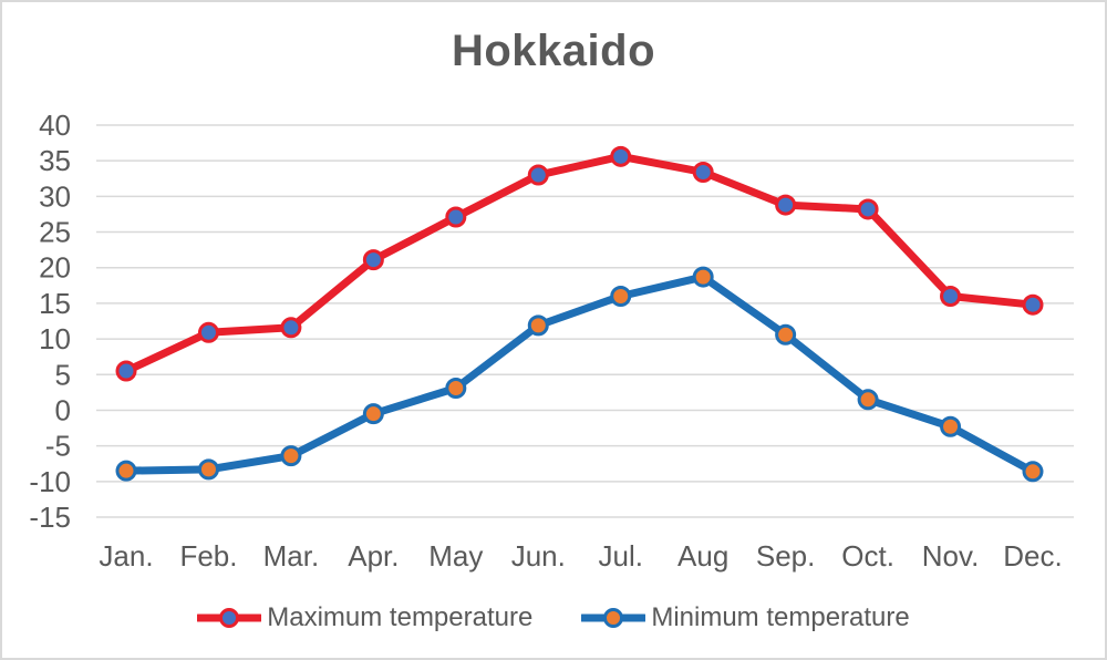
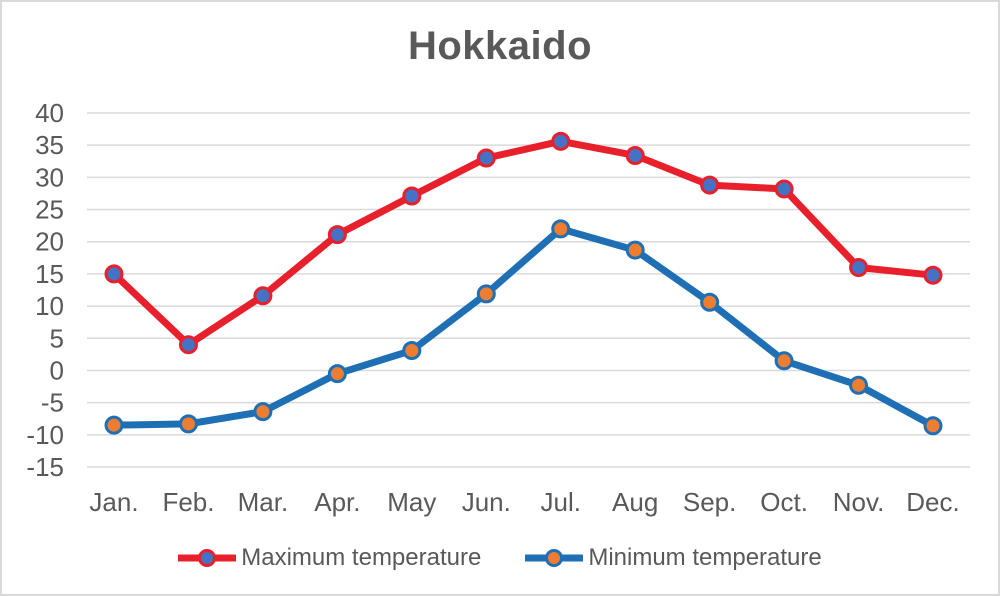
Maximum temperature/Jan.: 6 -> 15
Maximum temperature/Feb.: 11 -> 4
Minimum temperature/Jul.: 16 -> 22
